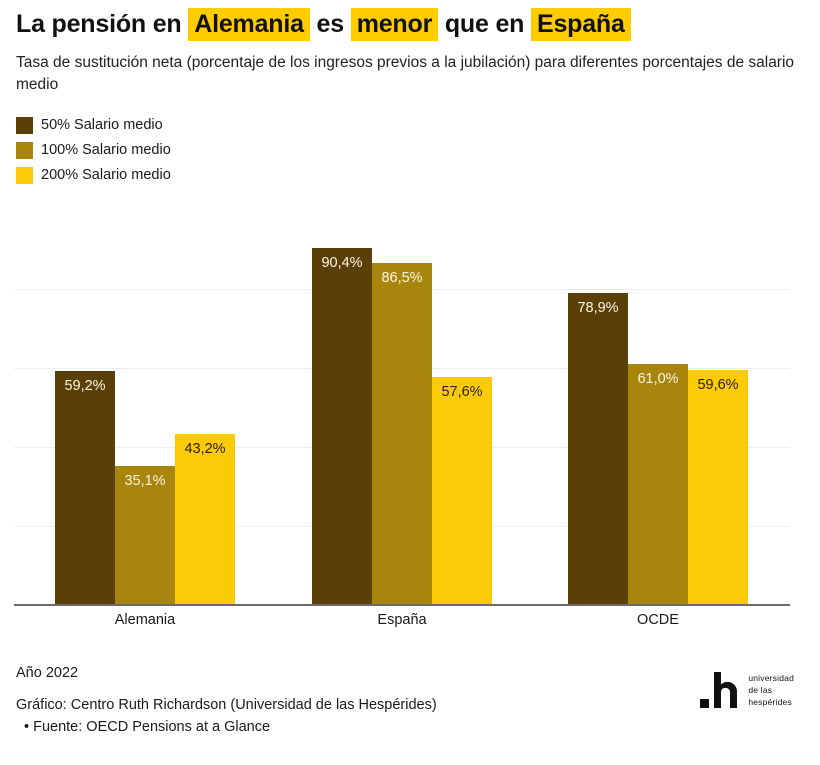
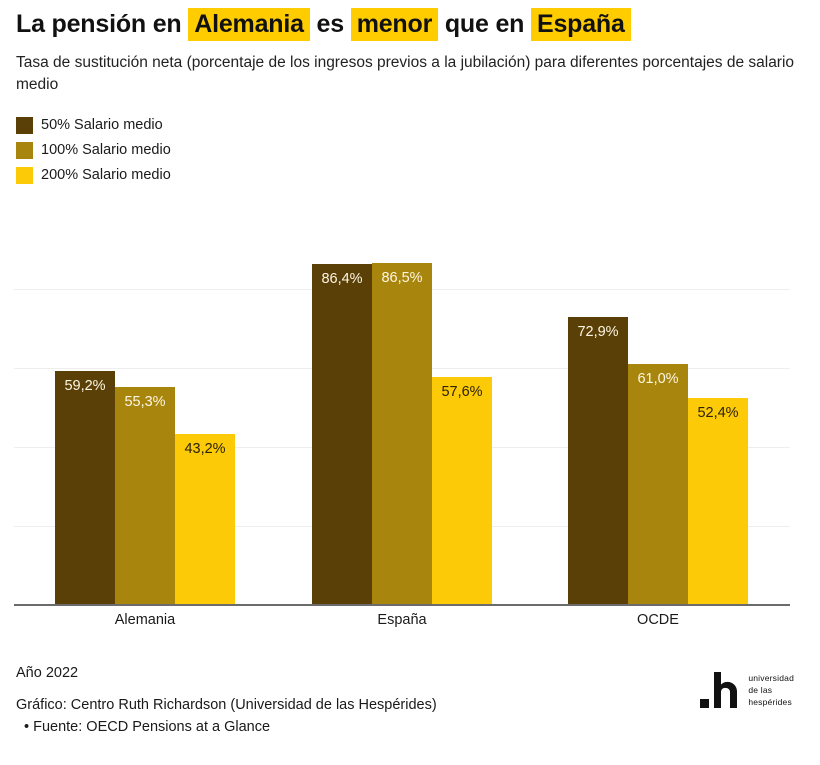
100% Salario medio/Alemania: 35,1% -> 55,3%
50% Salario medio/España: 90,4% -> 86,4%
50% Salario medio/OCDE: 78,9% -> 72,9%
200% Salario medio/OCDE: 59,6% -> 52,4%
